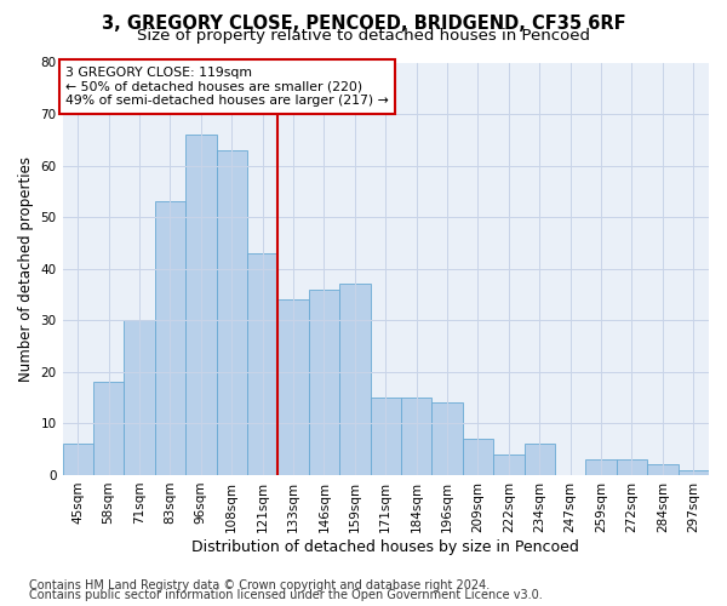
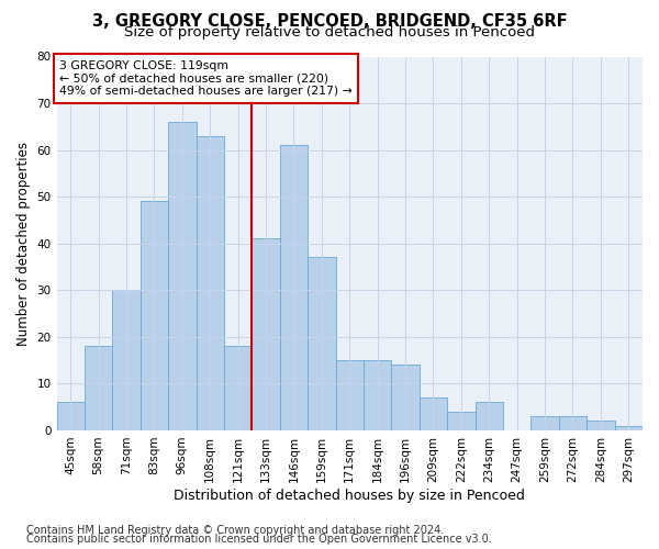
83sqm: 53 -> 49
121sqm: 43 -> 18
133sqm: 34 -> 41
146sqm: 36 -> 61
